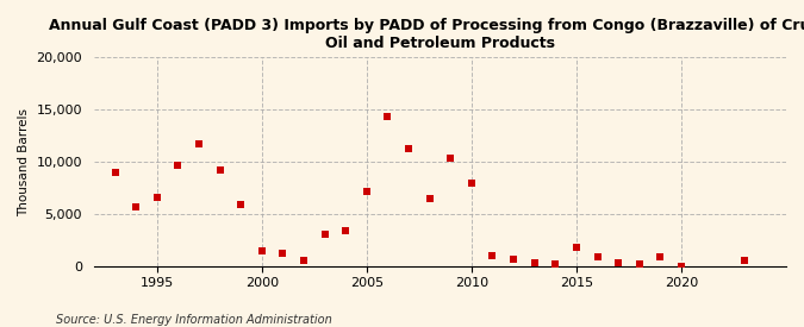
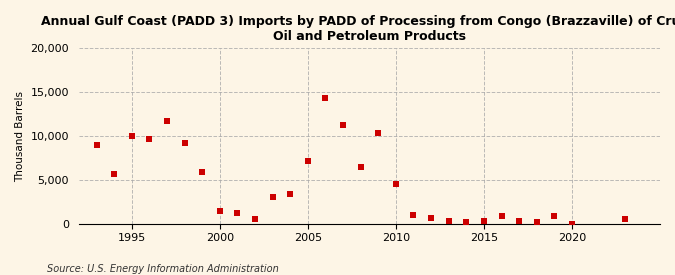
1995: 6,600 -> 10,000
2010: 8,000 -> 4,500
2015: 1,800 -> 300
